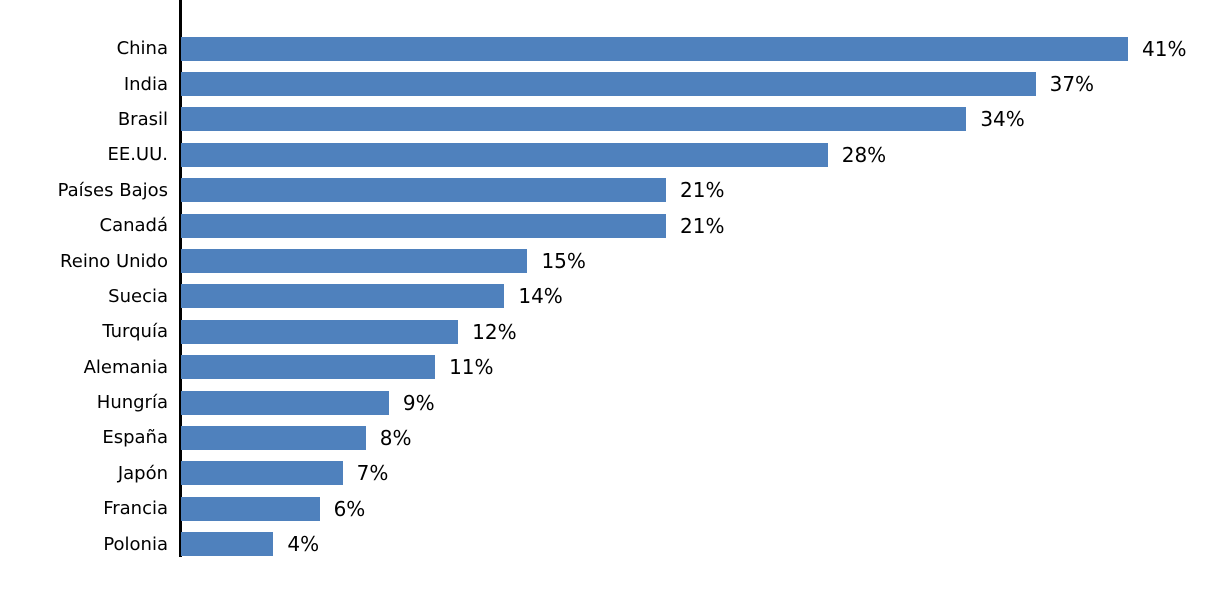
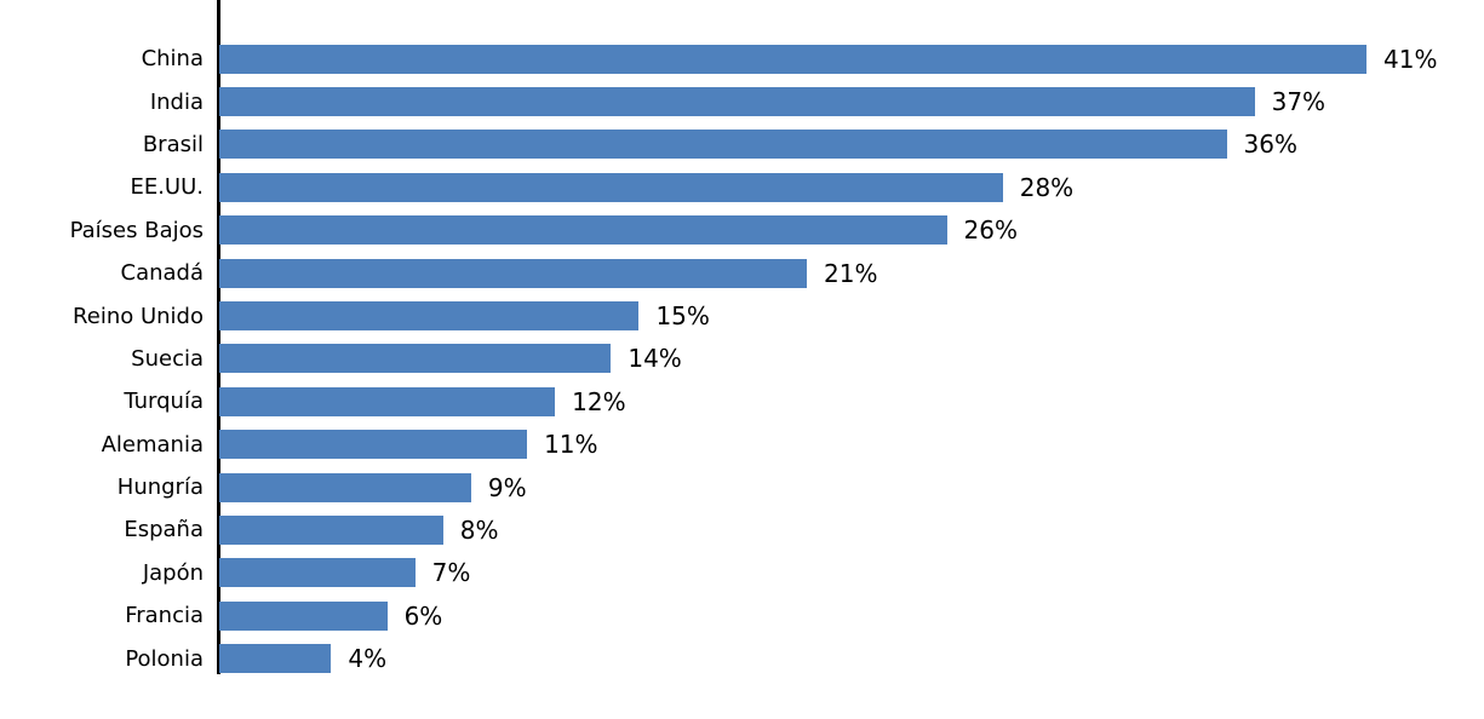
Brasil: 34% -> 36%
Países Bajos: 21% -> 26%
